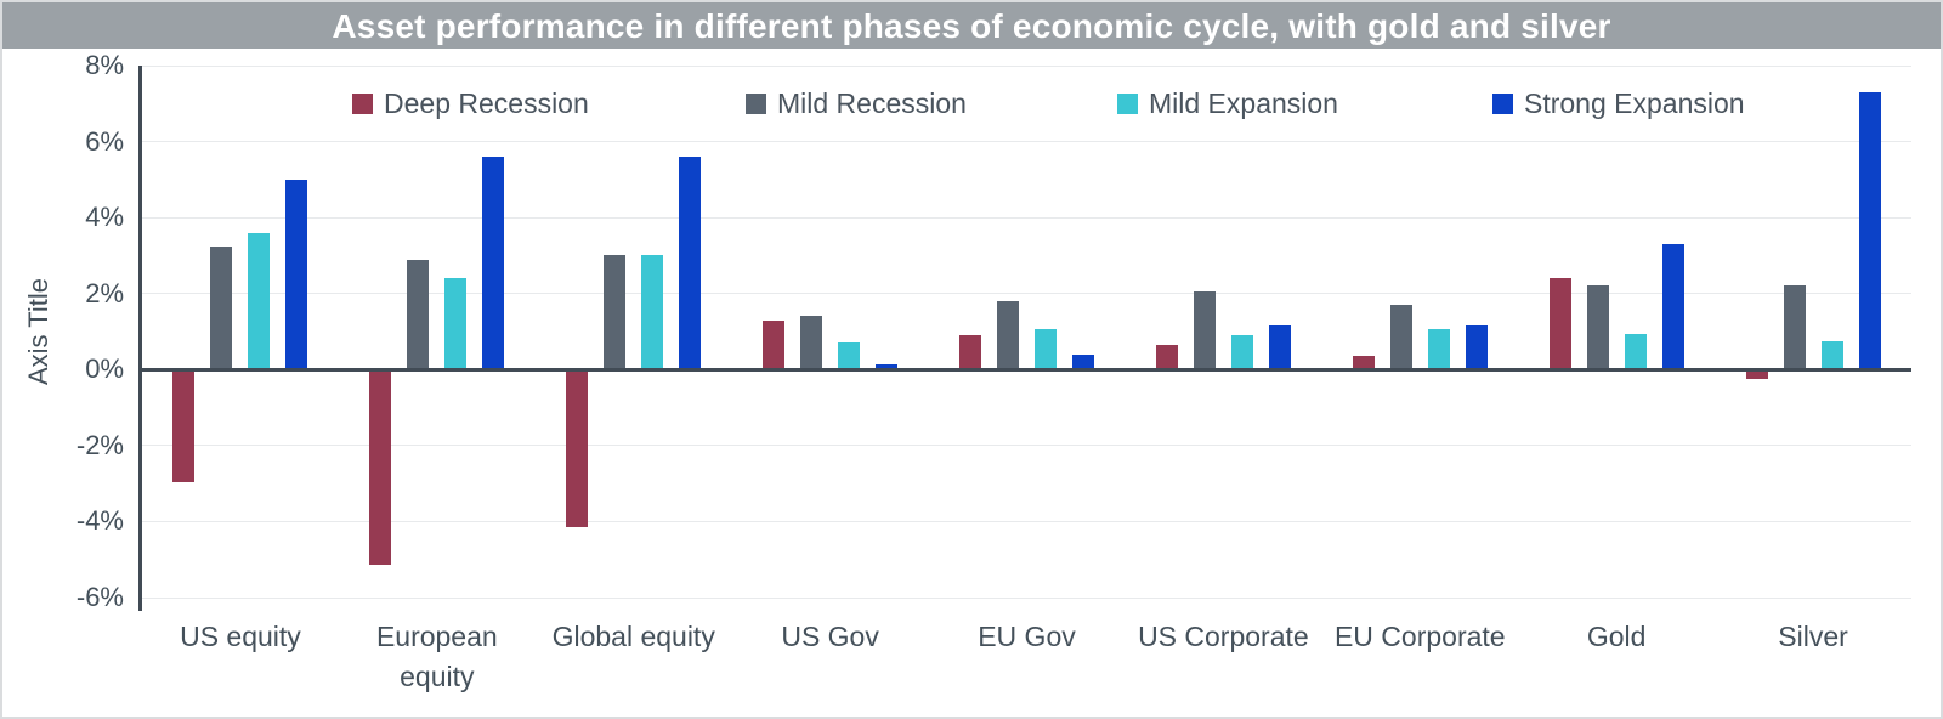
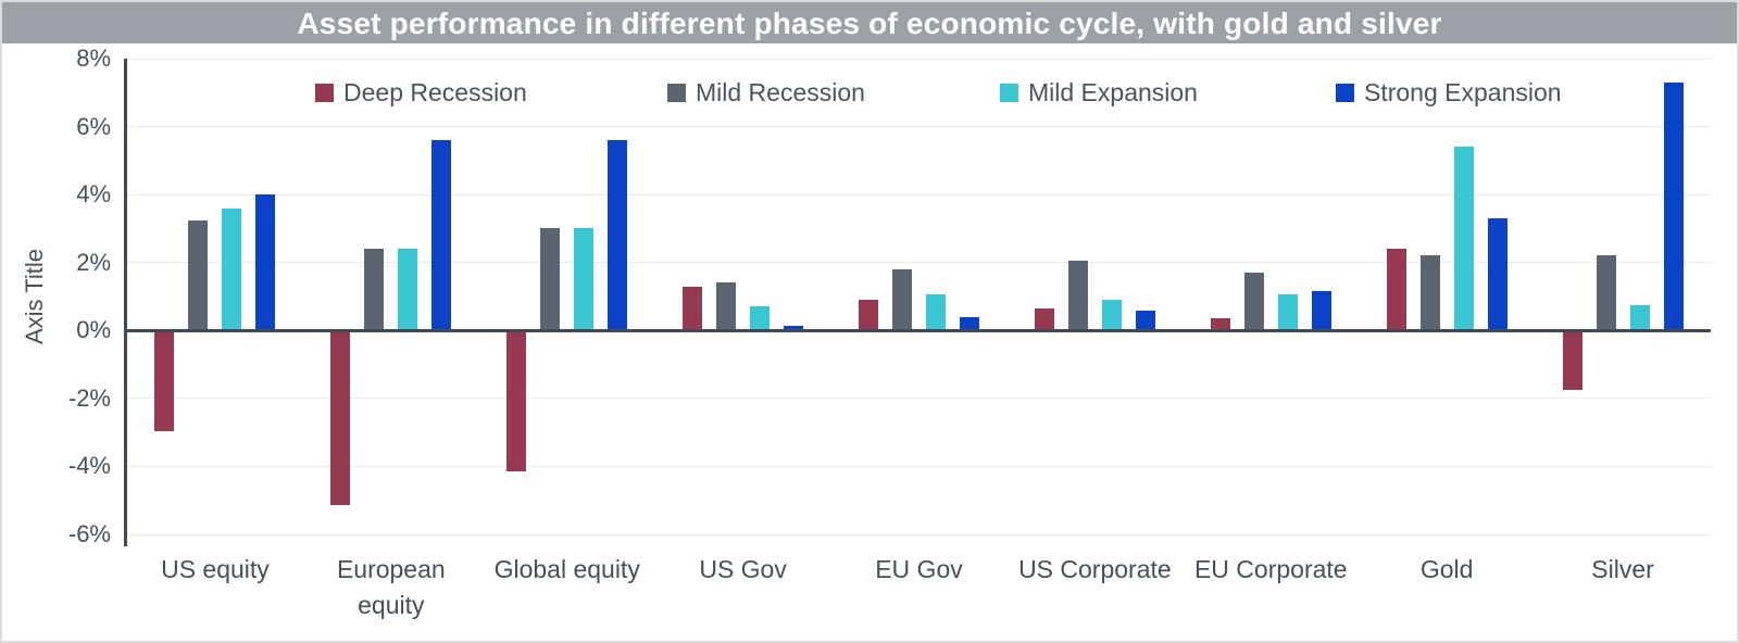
Strong Expansion/US equity: 5.0% -> 4.0%
Mild Recession/European equity: 2.9% -> 2.4%
Strong Expansion/US Corporate: 1.1% -> 0.6%
Mild Expansion/Gold: 0.9% -> 5.4%
Deep Recession/Silver: -0.2% -> -1.7%
